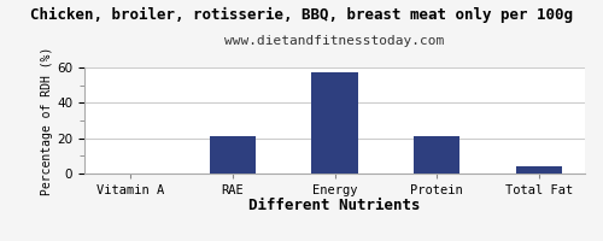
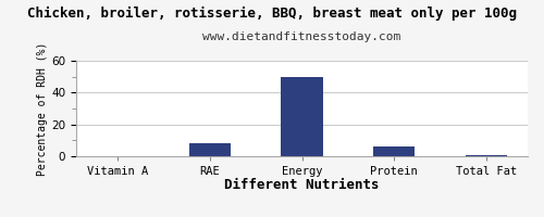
RAE: 21 -> 8
Energy: 57 -> 50
Protein: 21 -> 6
Total Fat: 4 -> 0
